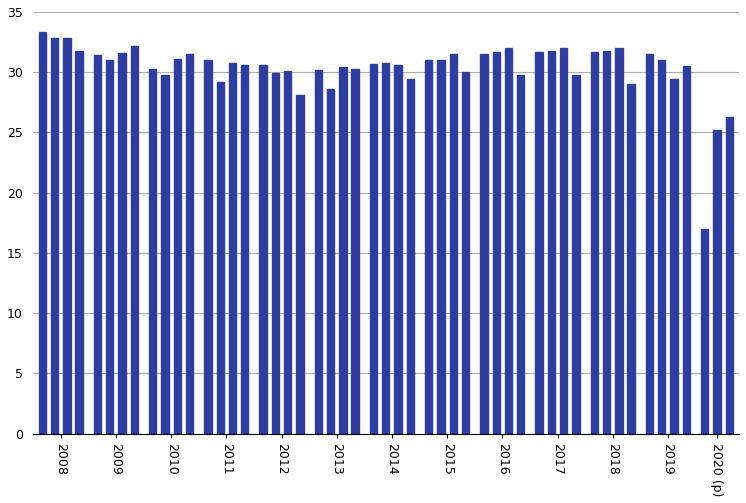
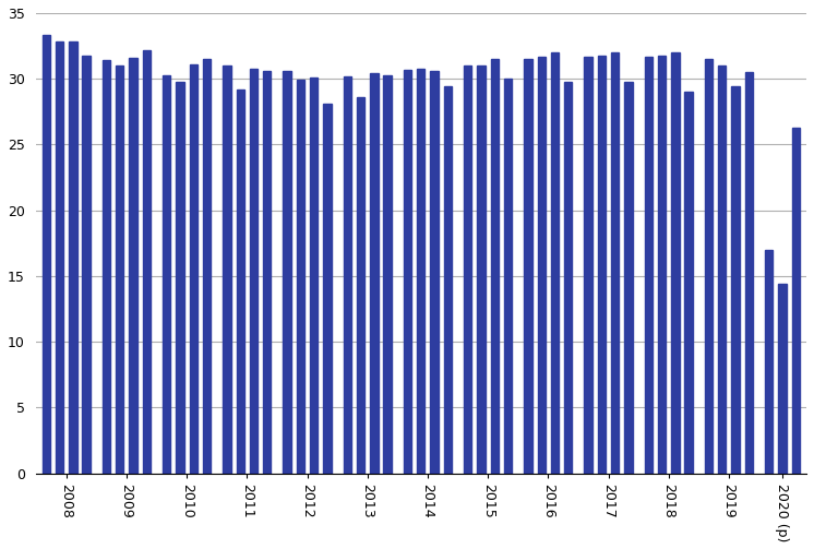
2020 (p): 25.2 -> 14.4
